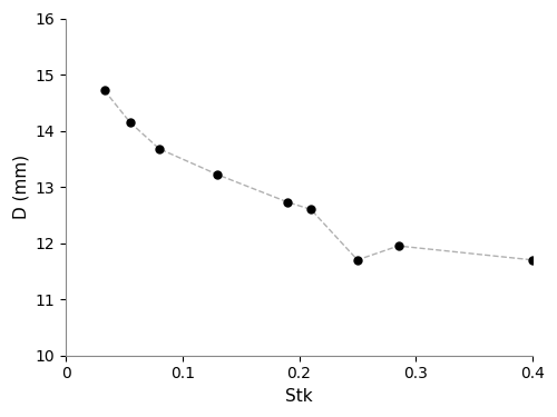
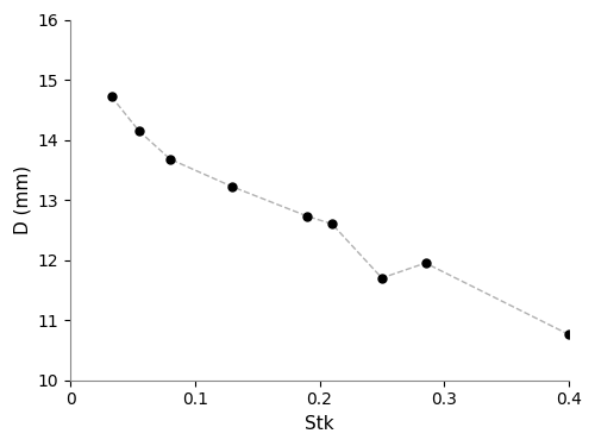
0.4: 11.70 -> 10.76
